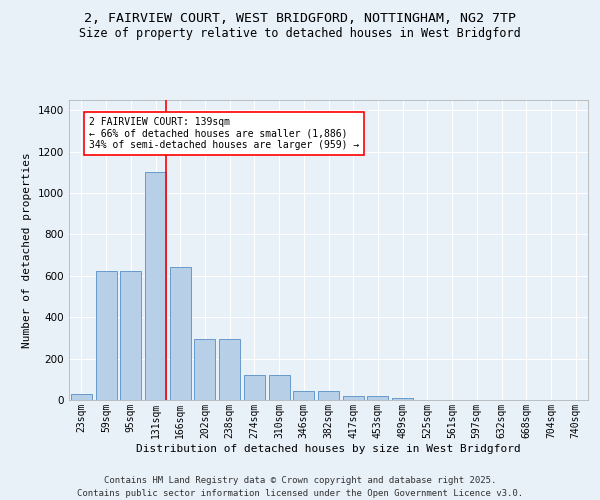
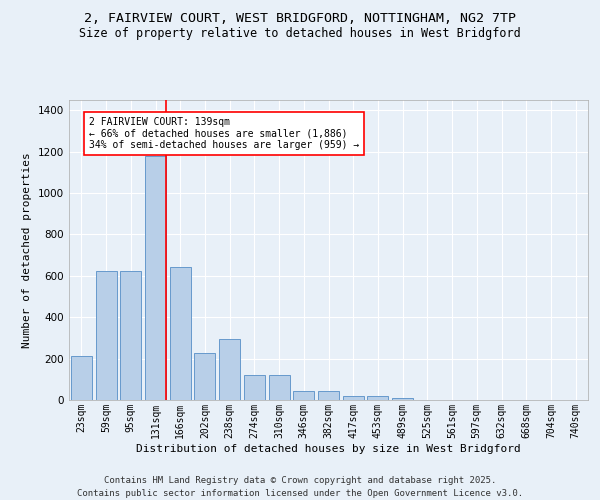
23sqm: 28 -> 215
131sqm: 1100 -> 1180
202sqm: 295 -> 225
